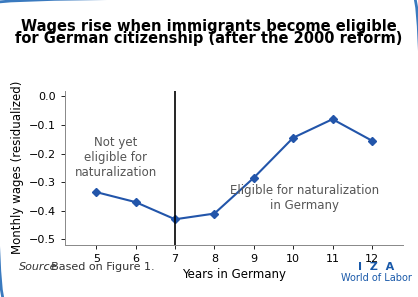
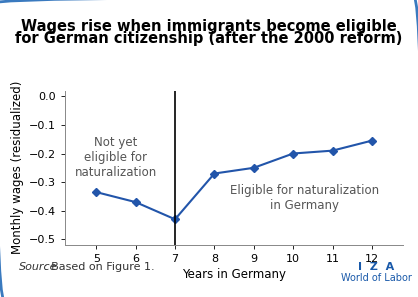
8: -0.410 -> -0.270
9: -0.285 -> -0.250
10: -0.145 -> -0.200
11: -0.080 -> -0.190
